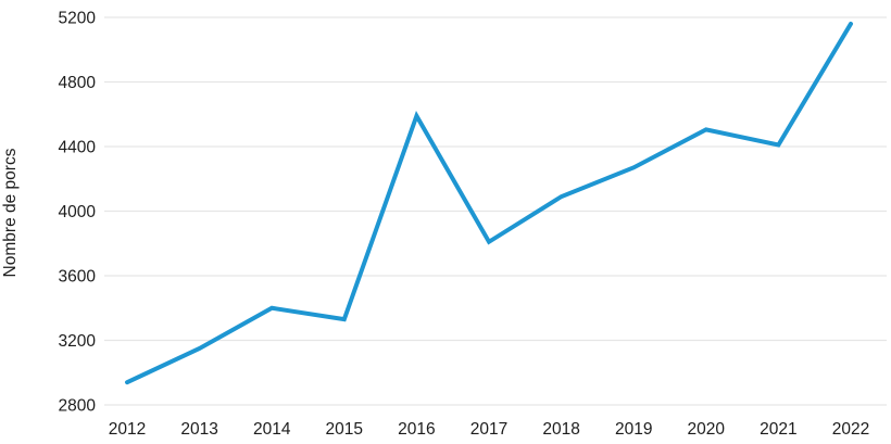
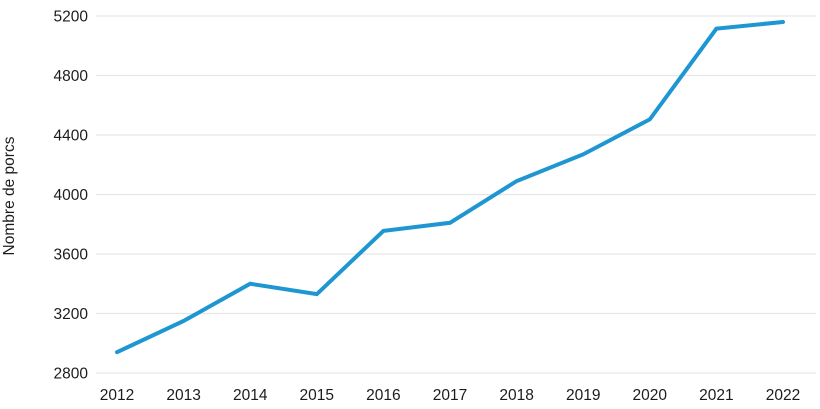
2016: 4590 -> 3760
2021: 4410 -> 5120
